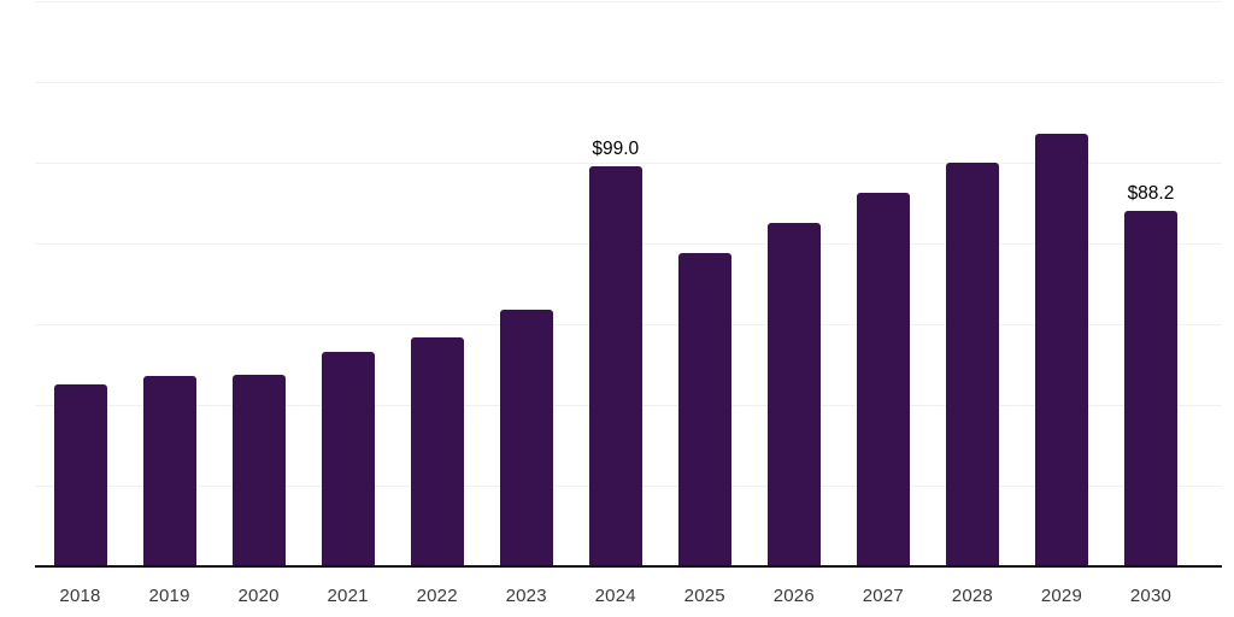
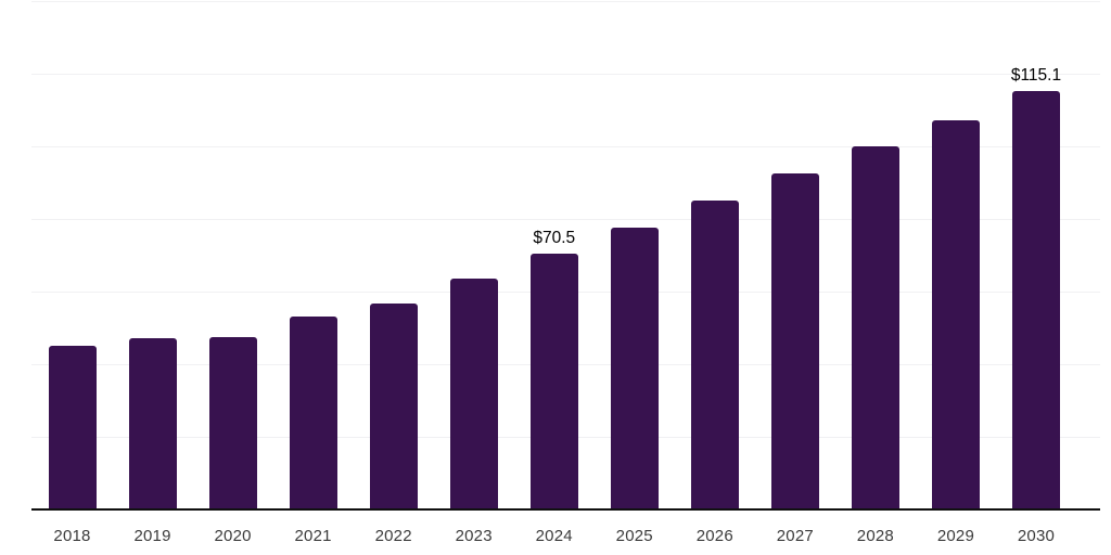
2024: $99.0 -> $70.5
2030: $88.2 -> $115.1
